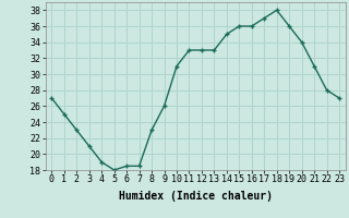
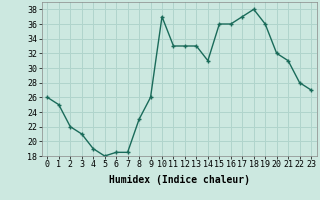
0: 27.0 -> 26.0
2: 23.0 -> 22.0
10: 31.0 -> 37.0
14: 35.0 -> 31.0
20: 34.0 -> 32.0
